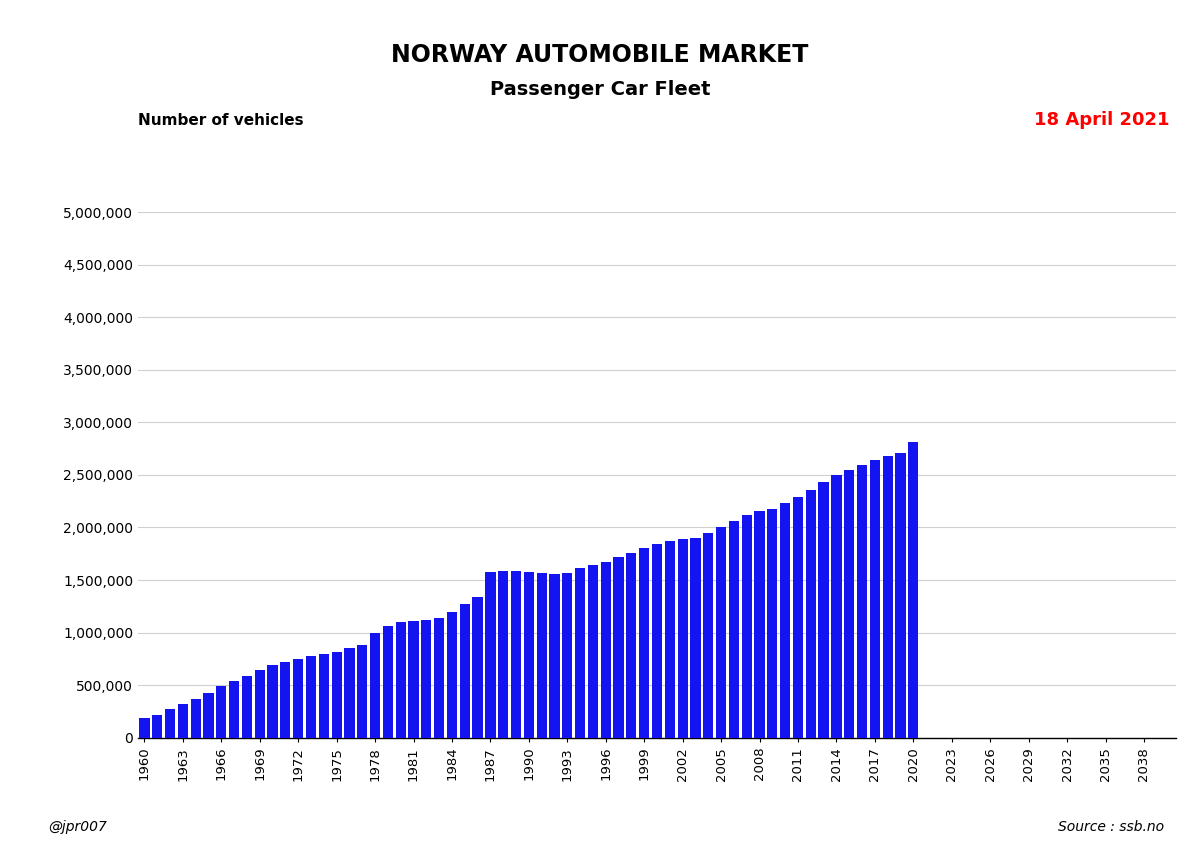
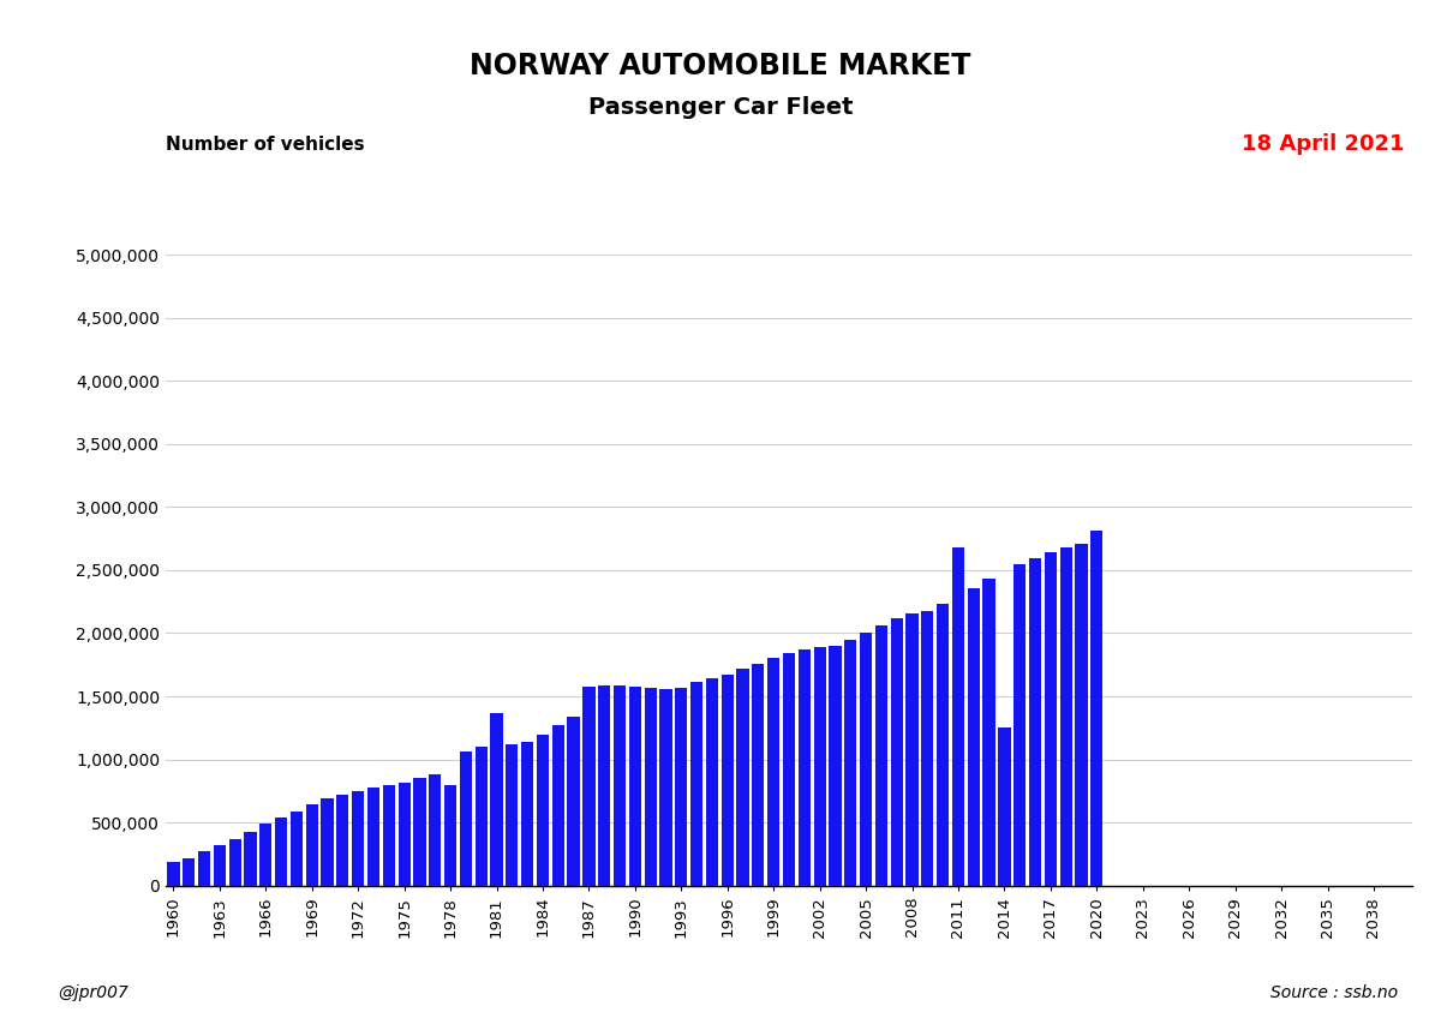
1978: 1,000,000 -> 800,000
1981: 1,110,000 -> 1,370,000
2011: 2,290,000 -> 2,680,000
2014: 2,500,000 -> 1,250,000
